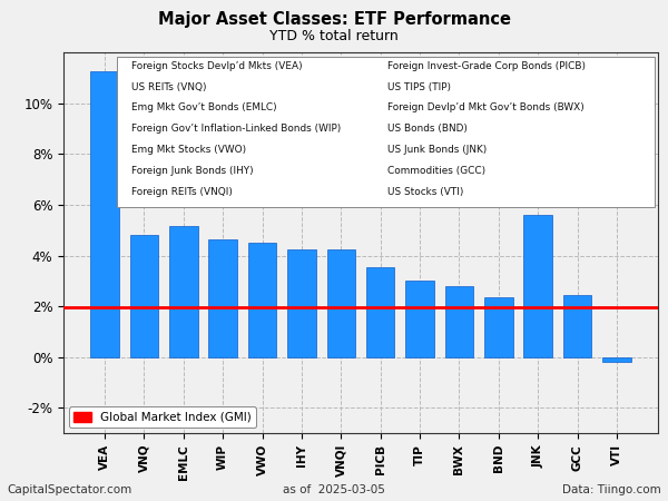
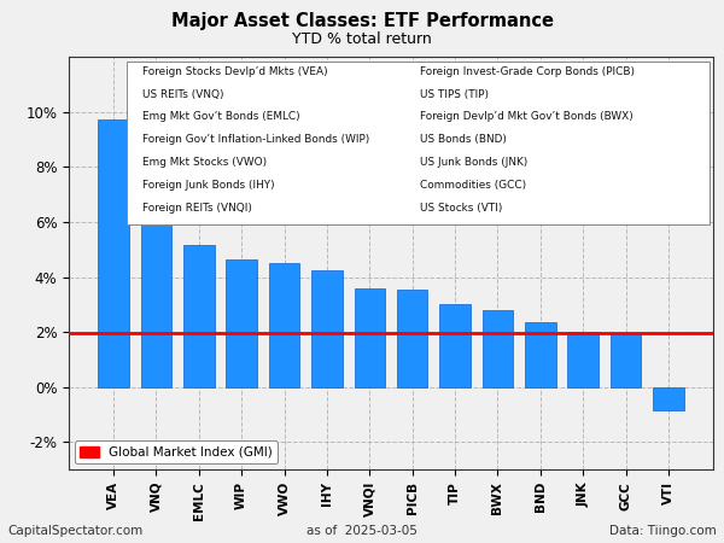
VEA: 11.25% -> 9.75%
VNQ: 4.80% -> 5.95%
VNQI: 4.25% -> 3.60%
JNK: 5.60% -> 2.02%
GCC: 2.45% -> 1.98%
VTI: -0.20% -> -0.85%
